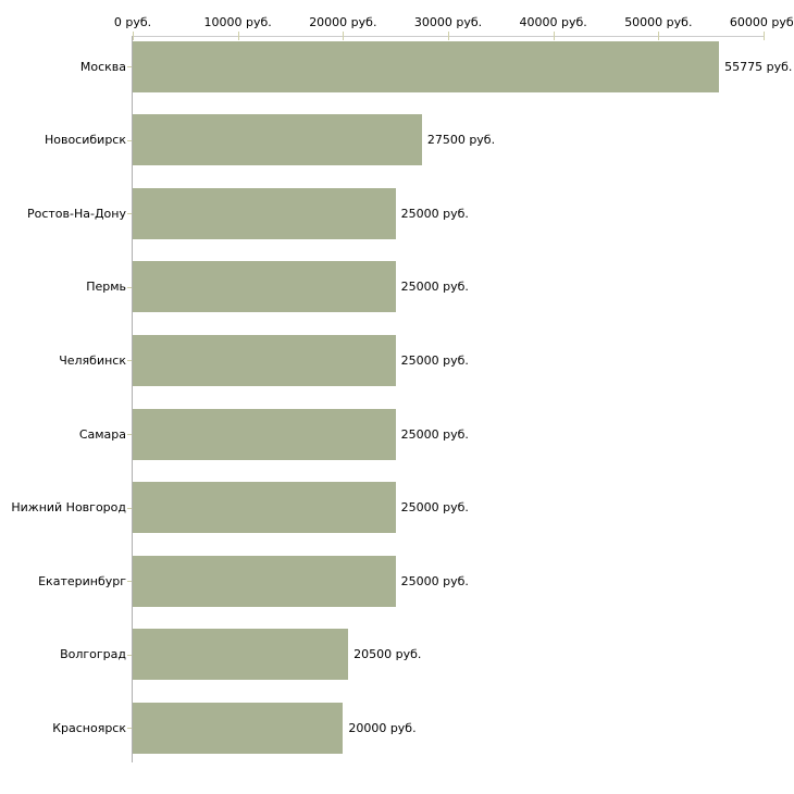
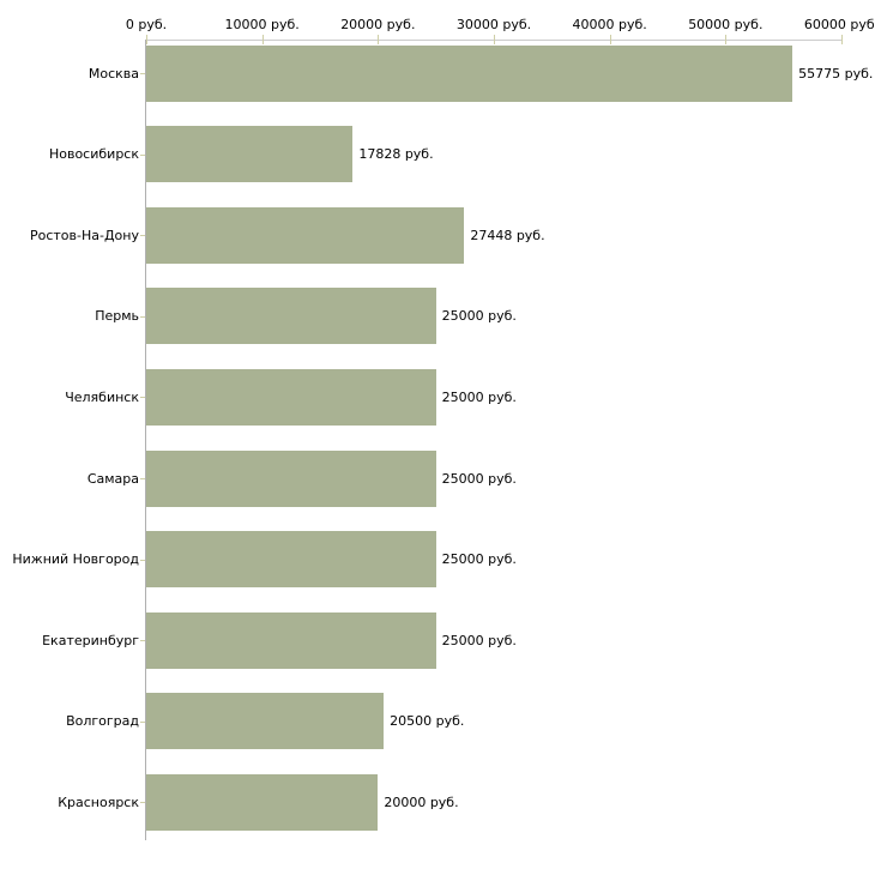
Новосибирск: 27500 -> 17828
Ростов-На-Дону: 25000 -> 27448
